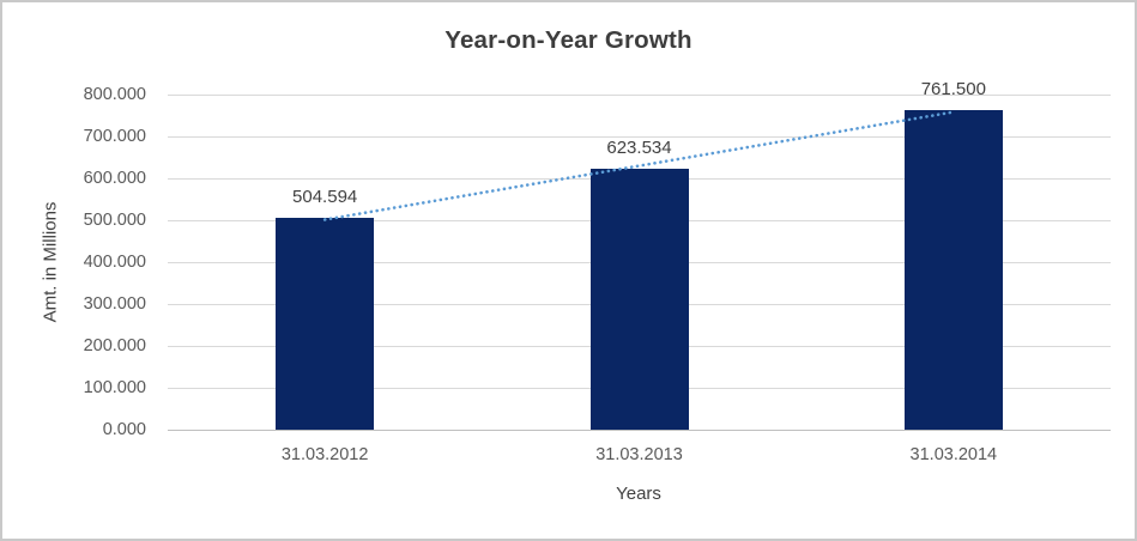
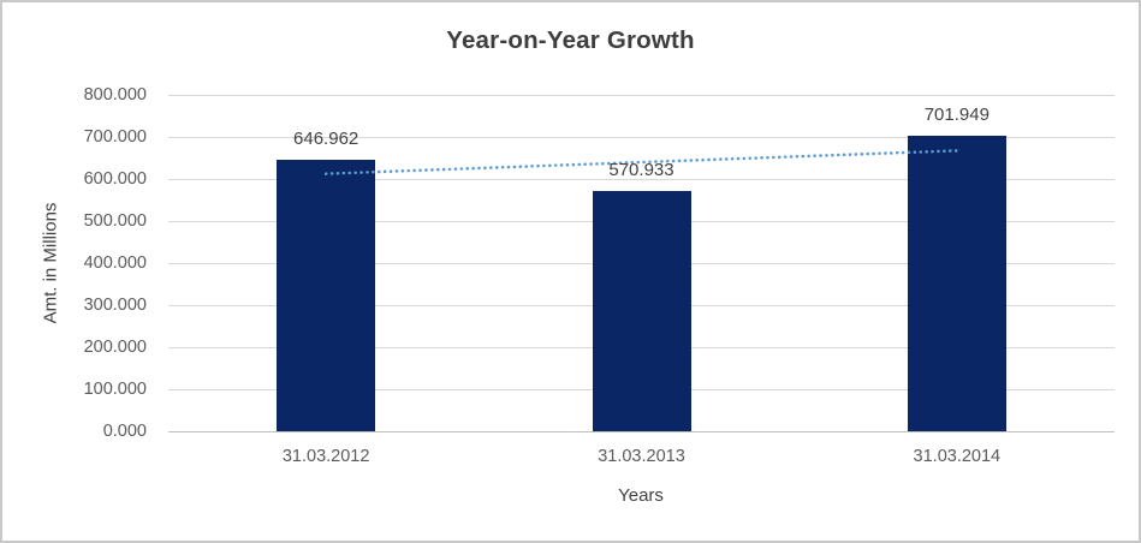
31.03.2012: 504.594 -> 646.962
31.03.2013: 623.534 -> 570.933
31.03.2014: 761.500 -> 701.949
